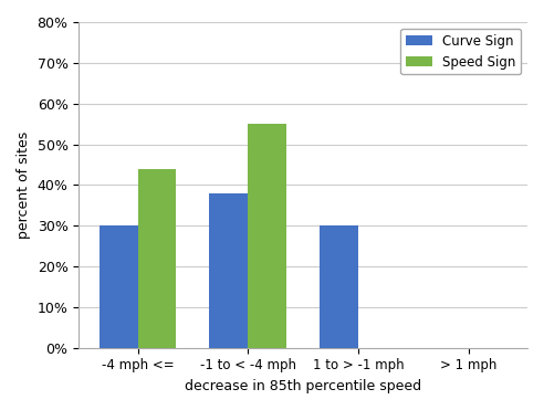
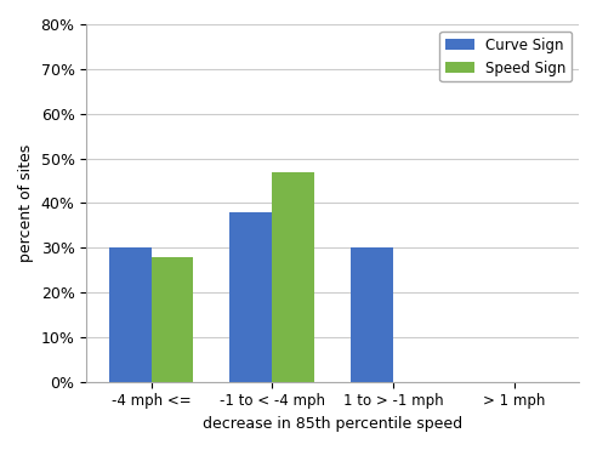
Speed Sign/-4 mph <=: 44% -> 28%
Speed Sign/-1 to < -4 mph: 55% -> 47%
